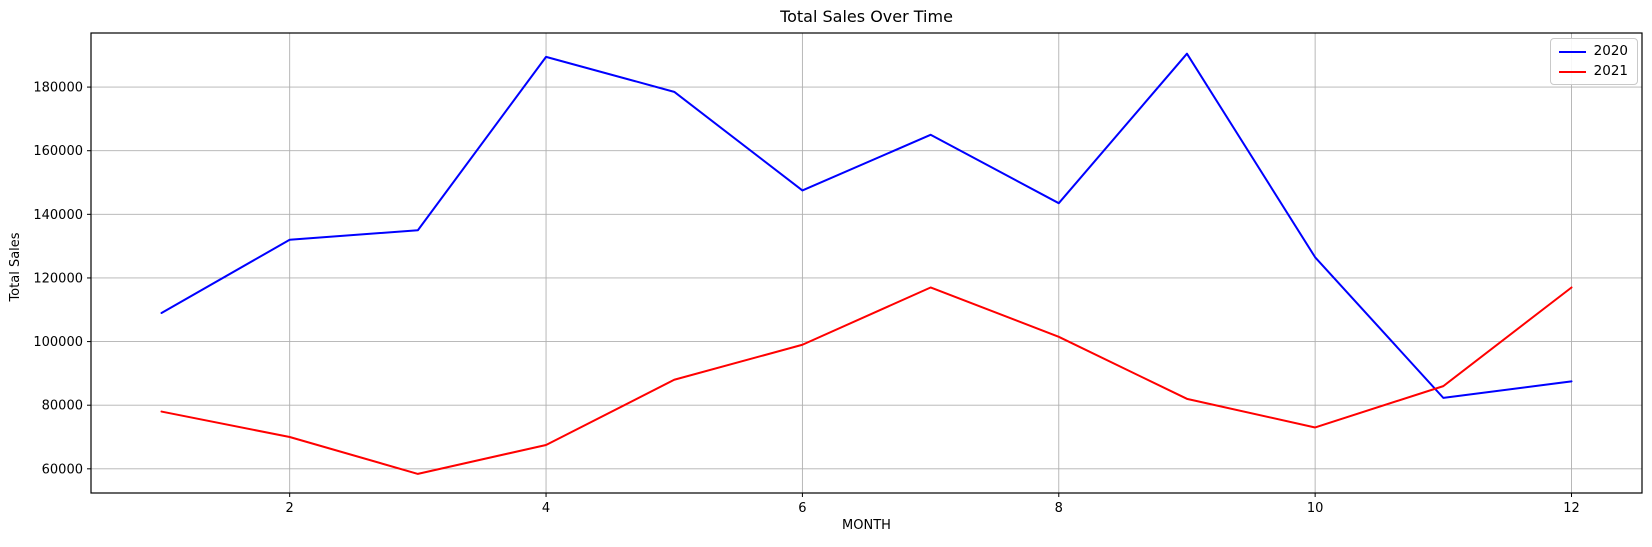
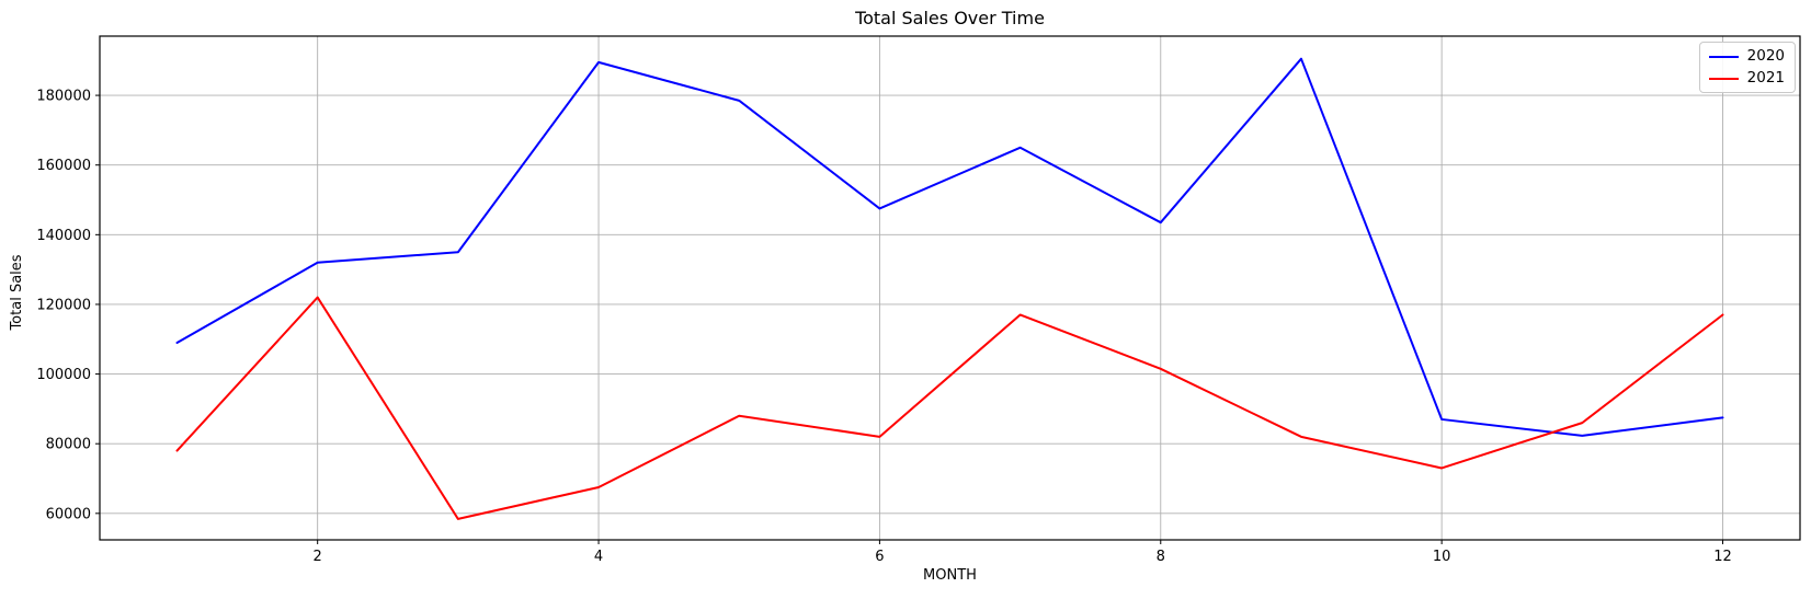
2021/2: 70000 -> 122000
2021/6: 99000 -> 82000
2020/10: 126000 -> 87000
